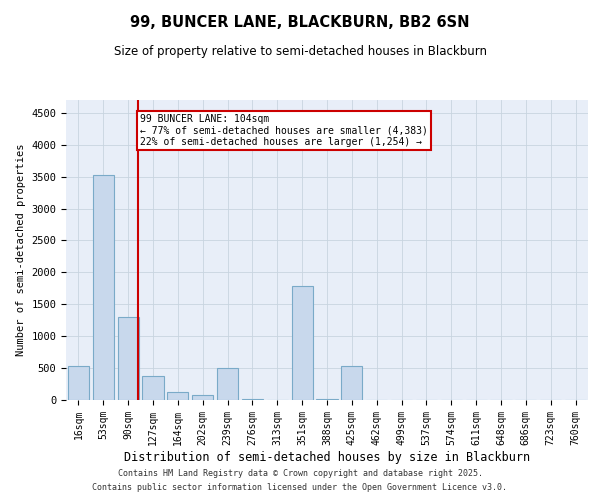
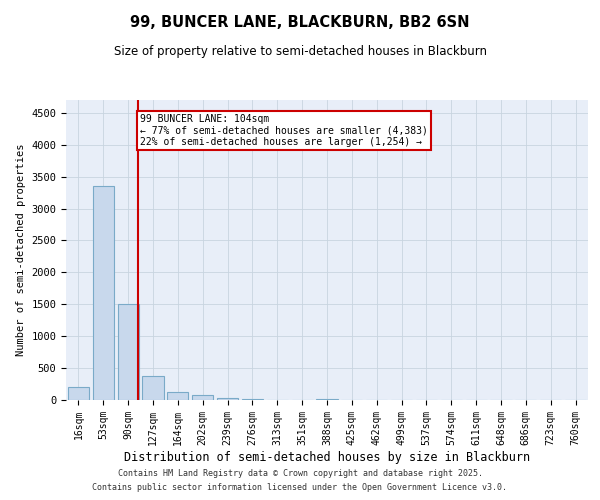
16sqm: 540 -> 200
53sqm: 3520 -> 3350
90sqm: 1300 -> 1500
239sqm: 500 -> 40
351sqm: 1780 -> 0
425sqm: 540 -> 0
